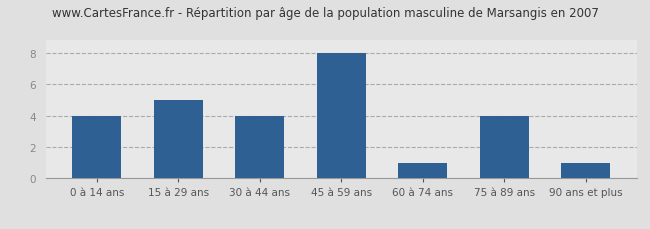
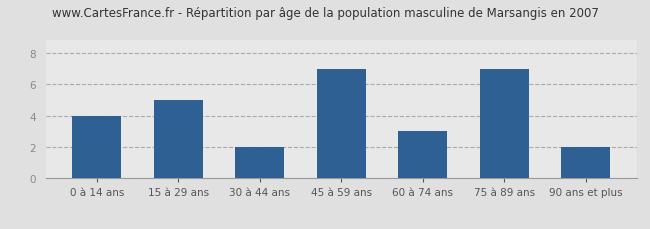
30 à 44 ans: 4 -> 2
45 à 59 ans: 8 -> 7
60 à 74 ans: 1 -> 3
75 à 89 ans: 4 -> 7
90 ans et plus: 1 -> 2
